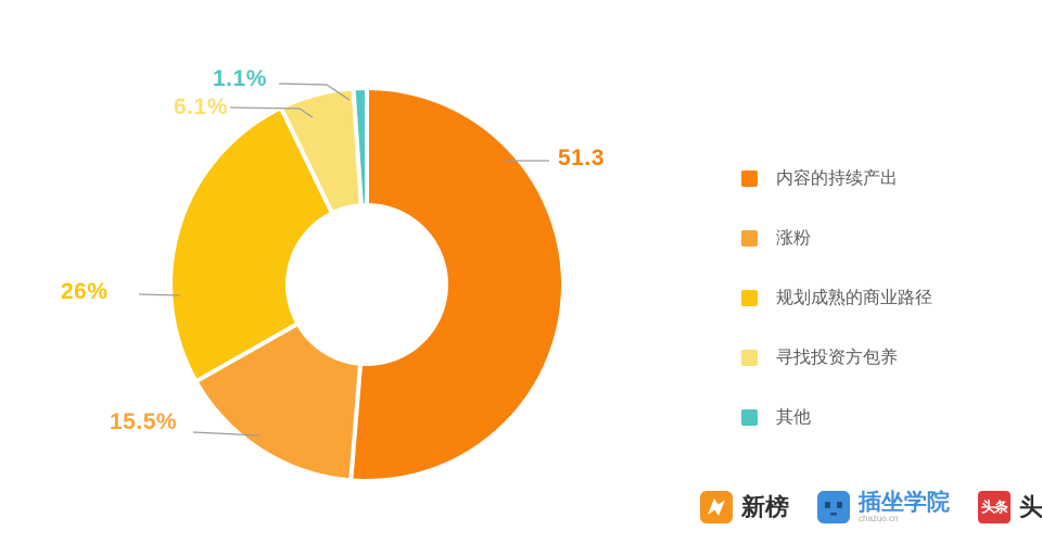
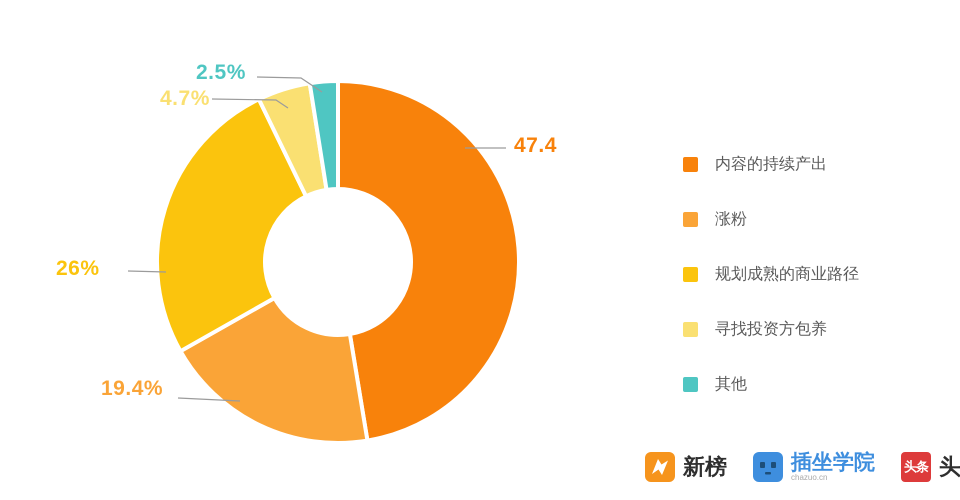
内容的持续产出: 51.3 -> 47.4
涨粉: 15.5% -> 19.4%
寻找投资方包养: 6.1% -> 4.7%
其他: 1.1% -> 2.5%
